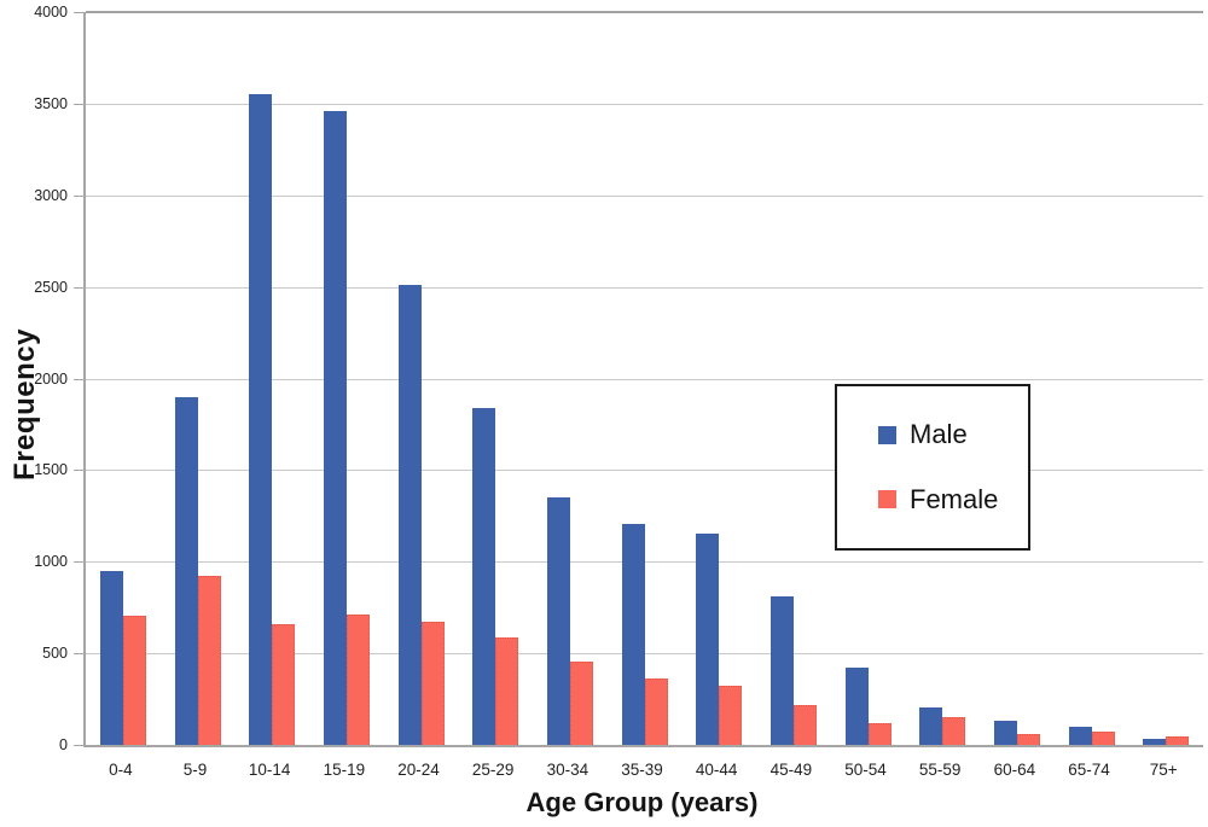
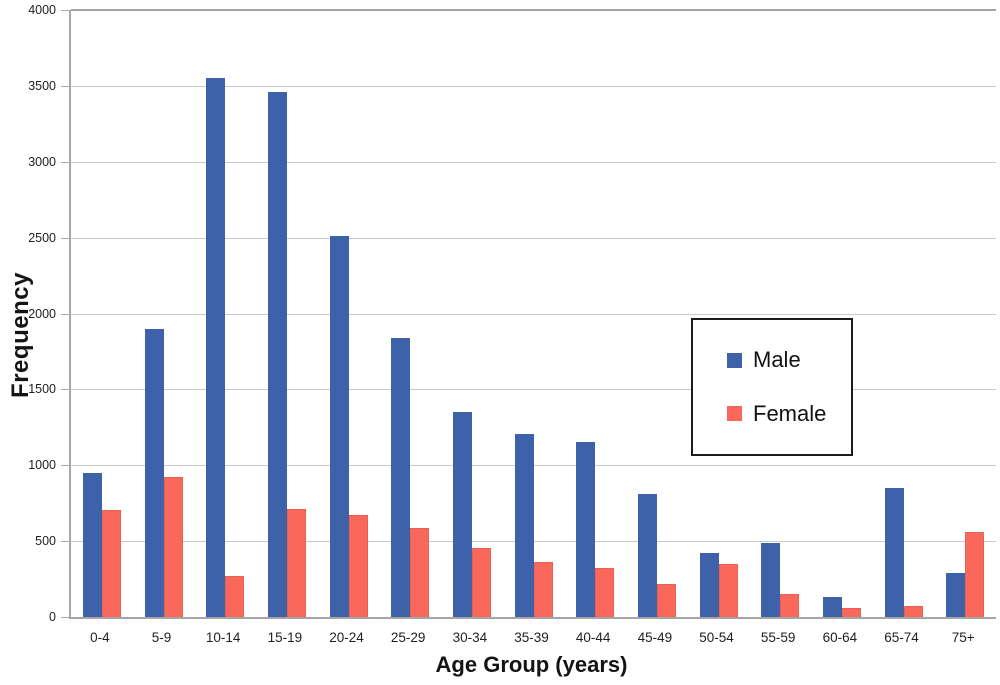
Female/10-14: 660 -> 270
Female/50-54: 120 -> 350
Male/55-59: 200 -> 490
Male/65-74: 100 -> 850
Male/75+: 40 -> 290
Female/75+: 40 -> 560
